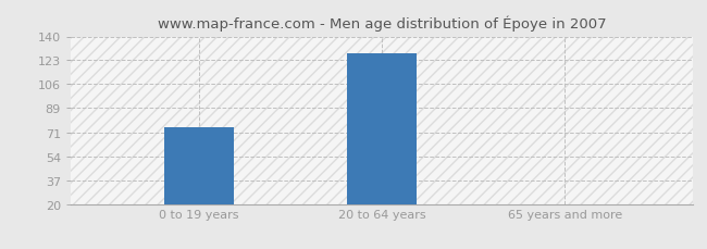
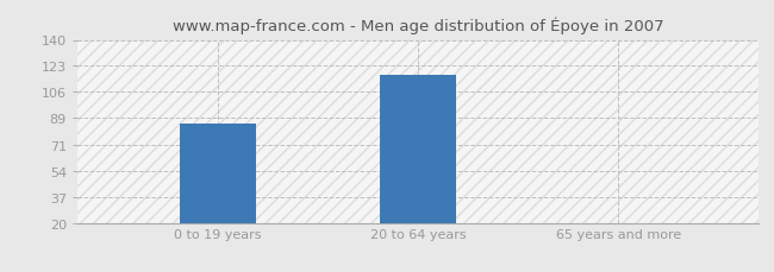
0 to 19 years: 75 -> 85
20 to 64 years: 128 -> 117
